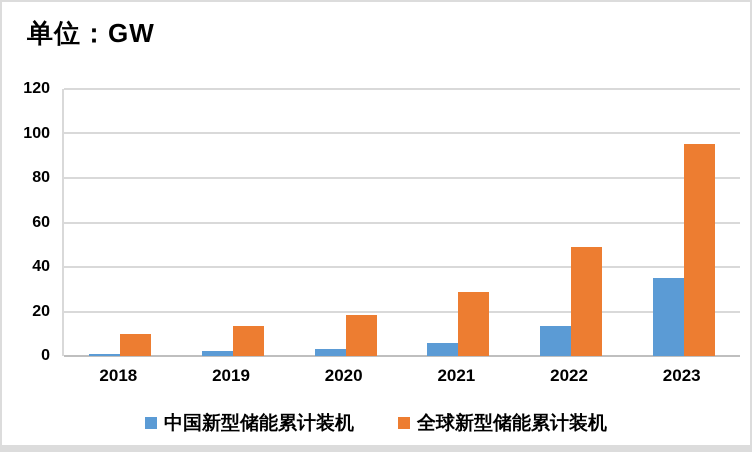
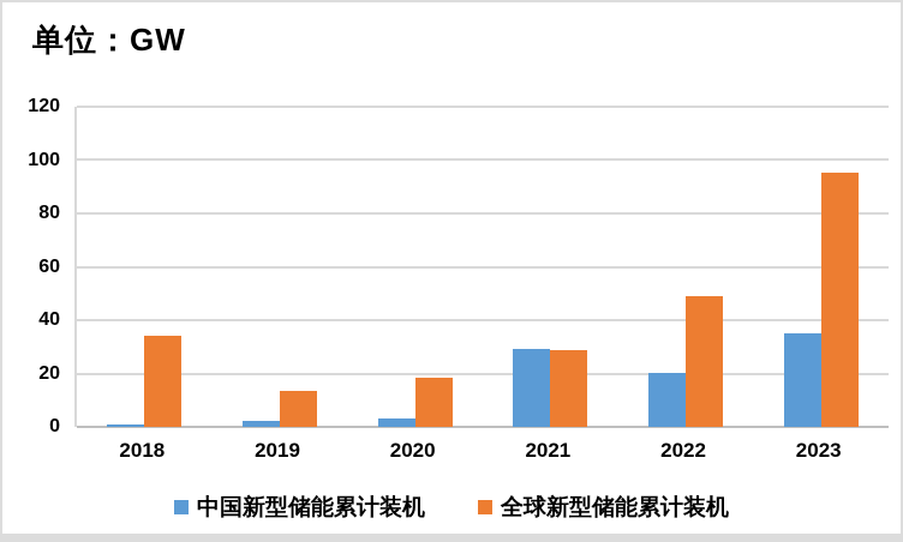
全球新型储能累计装机/2018: 10 -> 34
中国新型储能累计装机/2021: 6 -> 29
中国新型储能累计装机/2022: 14 -> 20
